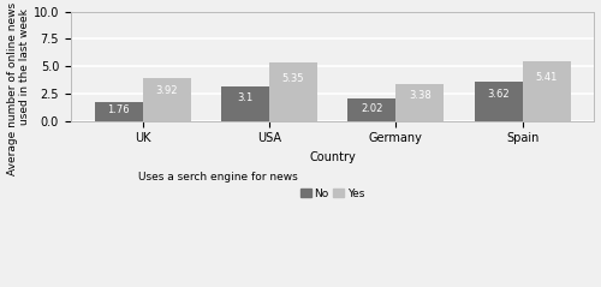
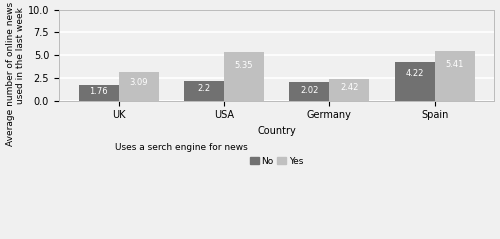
Yes/UK: 3.92 -> 3.09
No/USA: 3.1 -> 2.2
Yes/Germany: 3.38 -> 2.42
No/Spain: 3.62 -> 4.22
